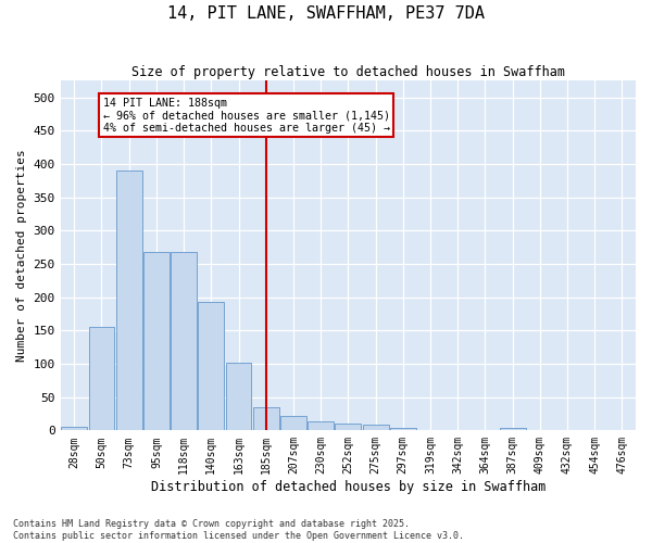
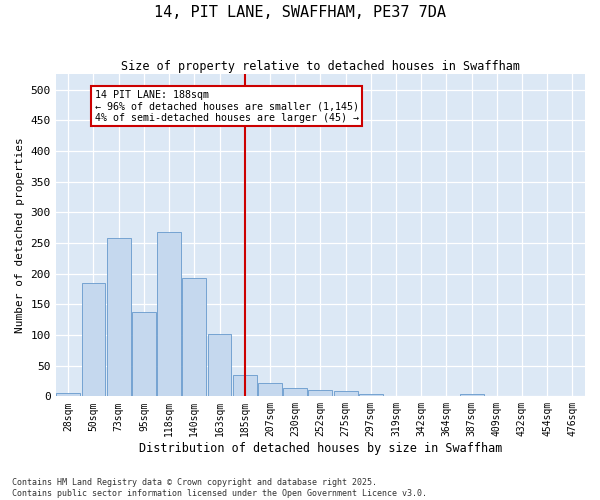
50sqm: 155 -> 184
73sqm: 390 -> 258
95sqm: 268 -> 138
